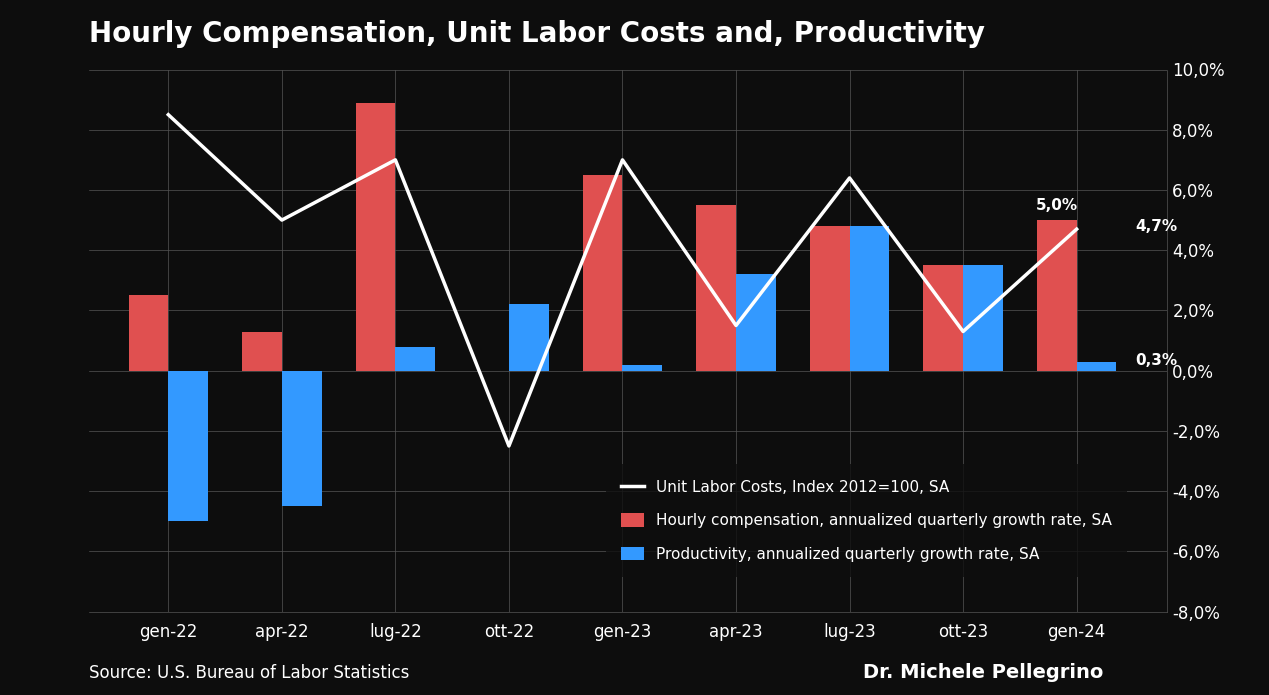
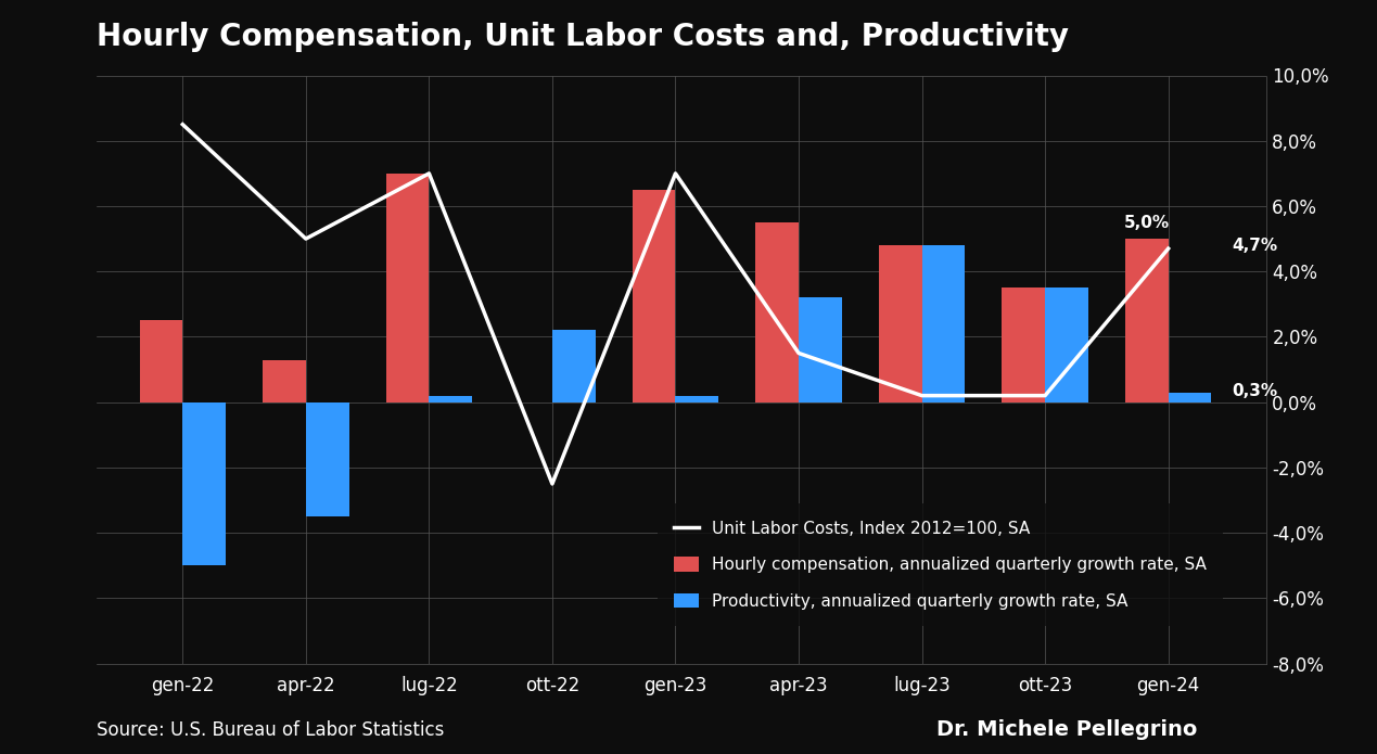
Productivity, annualized quarterly growth rate, SA/apr-22: -4,5% -> -3,5%
Hourly compensation, annualized quarterly growth rate, SA/lug-22: 8,9% -> 7,0%
Productivity, annualized quarterly growth rate, SA/lug-22: 0,8% -> 0,2%
Unit Labor Costs, Index 2012=100, SA/lug-23: 6,4% -> 0,2%
Unit Labor Costs, Index 2012=100, SA/ott-23: 1,3% -> 0,2%
